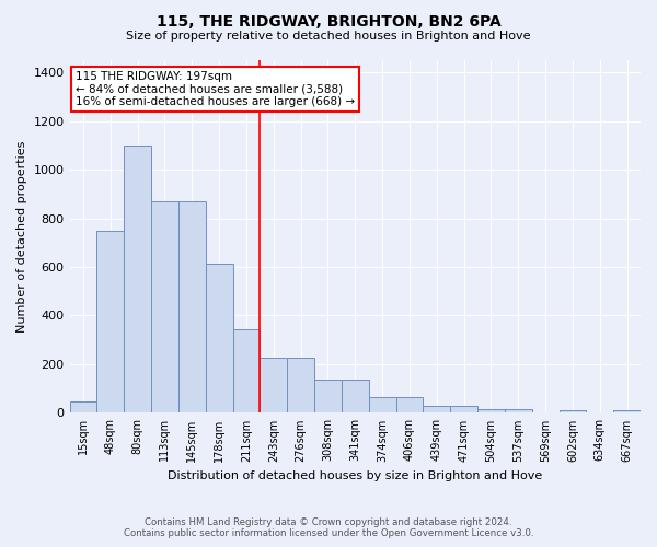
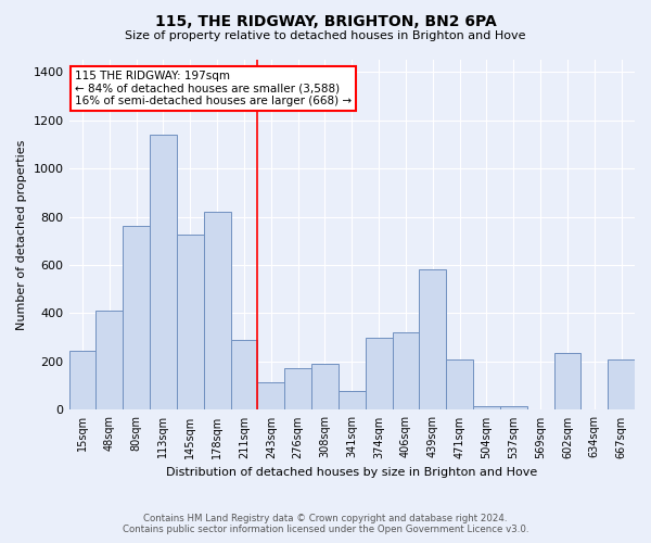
15sqm: 47 -> 245
48sqm: 750 -> 410
80sqm: 1100 -> 760
113sqm: 868 -> 1140
145sqm: 868 -> 725
178sqm: 615 -> 820
211sqm: 345 -> 290
243sqm: 228 -> 115
276sqm: 228 -> 175
308sqm: 135 -> 190
341sqm: 135 -> 80
374sqm: 65 -> 300
406sqm: 65 -> 320
439sqm: 28 -> 580
471sqm: 28 -> 210
602sqm: 10 -> 235
667sqm: 10 -> 210
